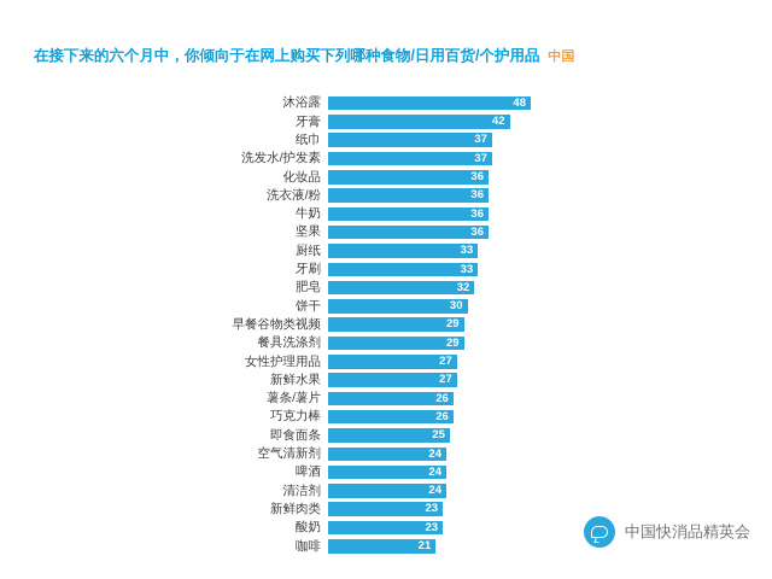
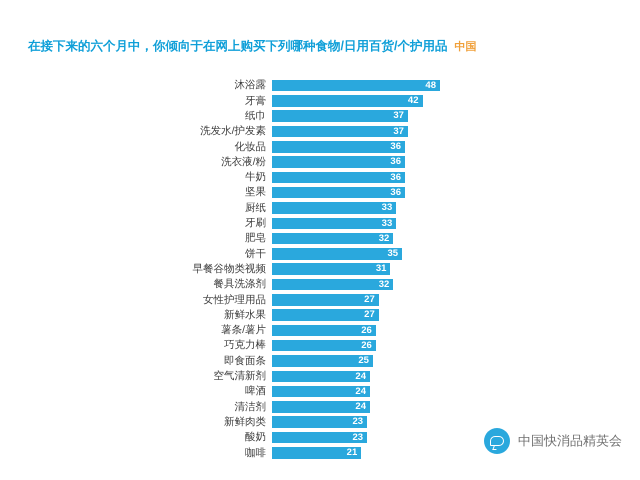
饼干: 30 -> 35
早餐谷物类视频: 29 -> 31
餐具洗涤剂: 29 -> 32
